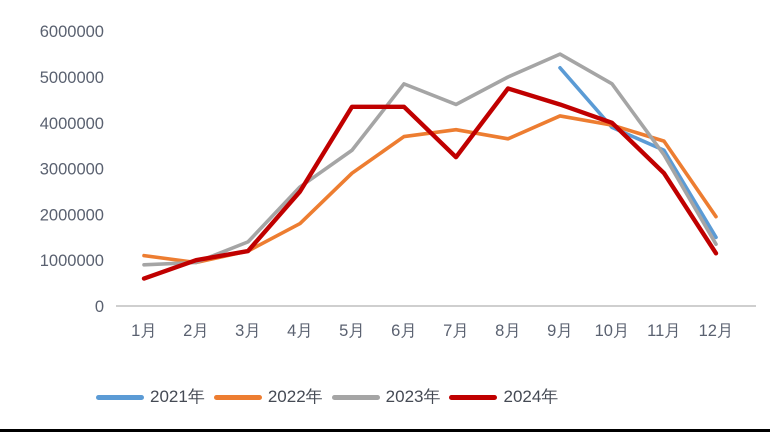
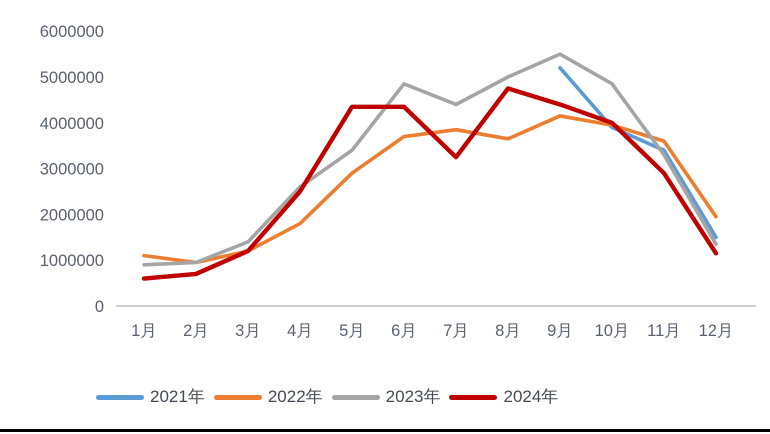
2024年/2月: 1000000 -> 700000
